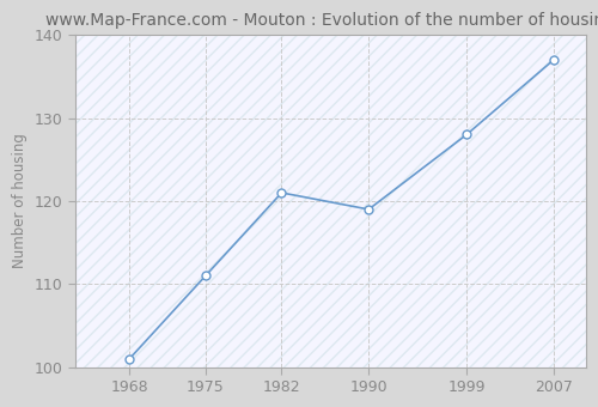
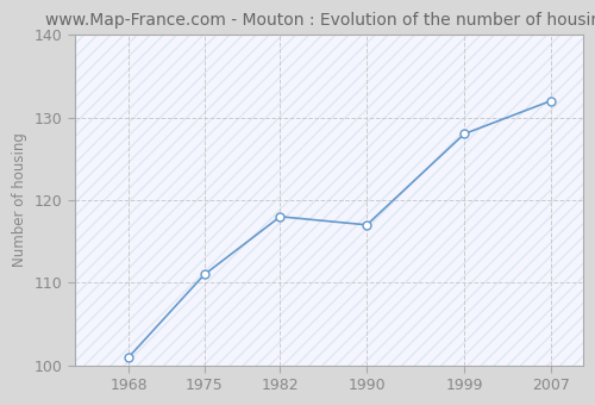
1982: 121 -> 118
1990: 119 -> 117
2007: 137 -> 132
